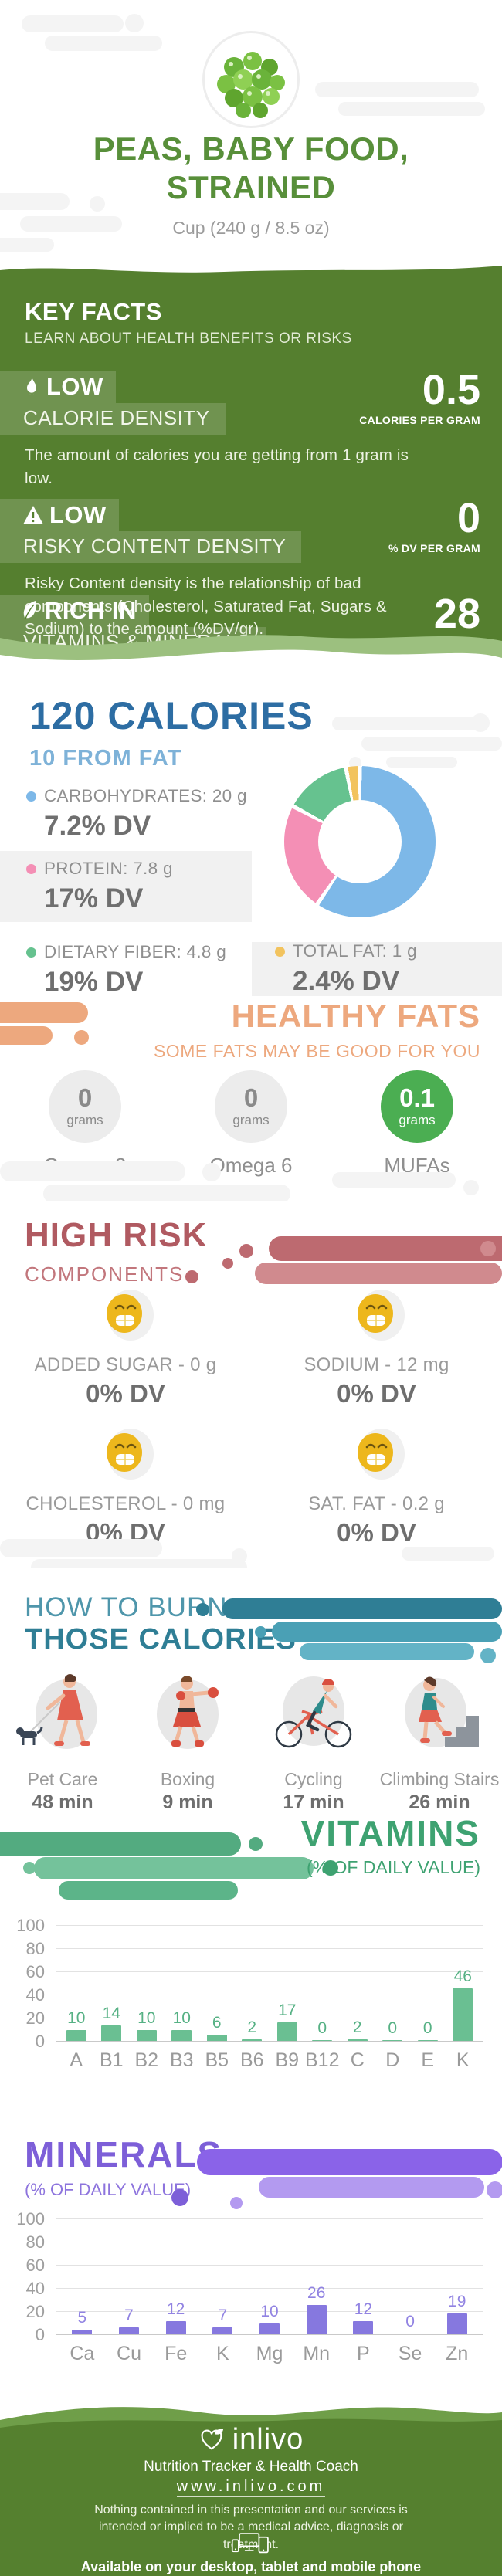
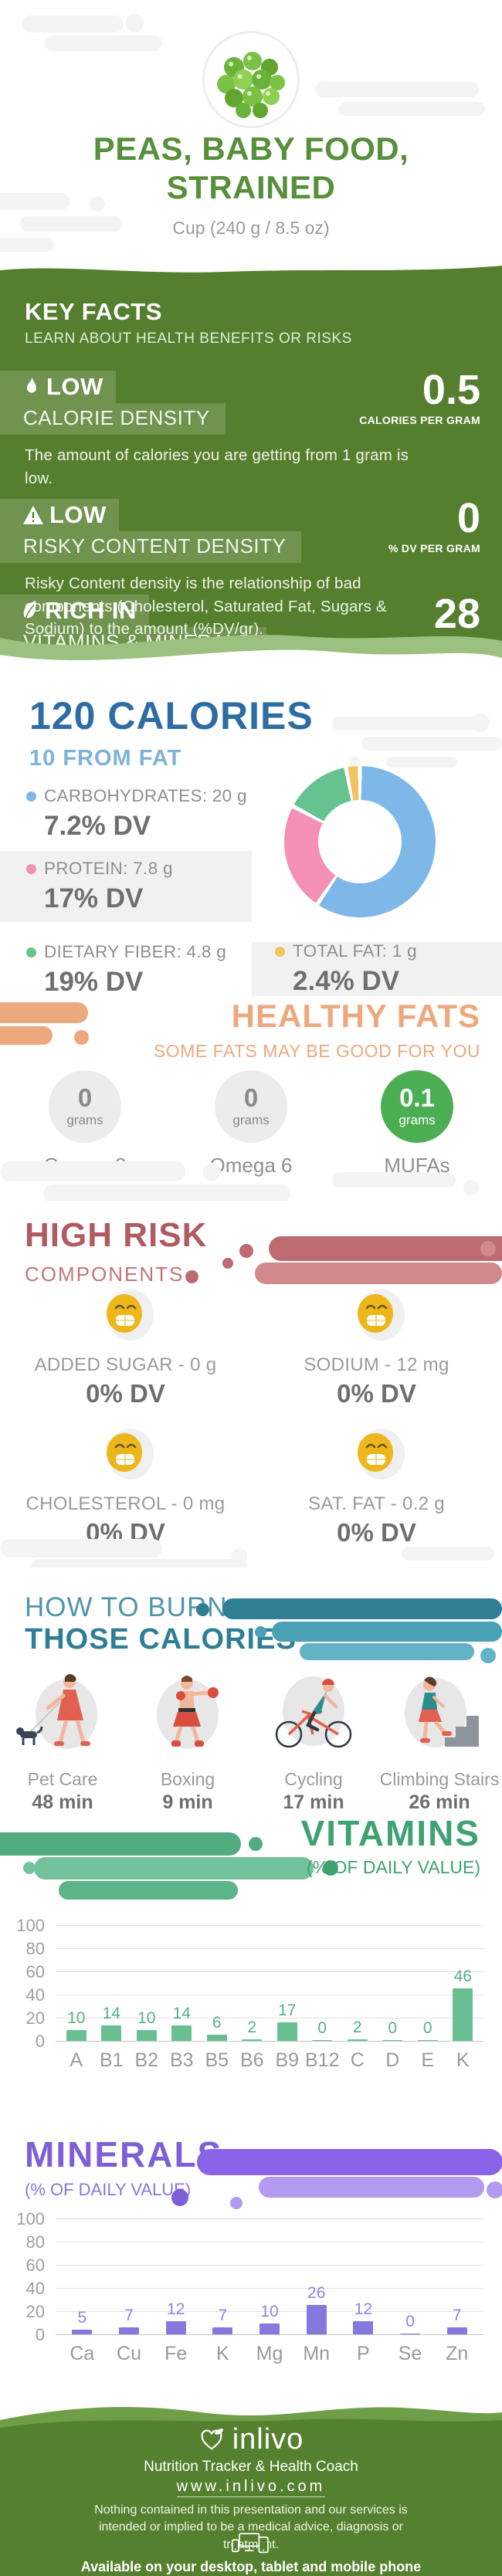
VITAMINS/B3: 10 -> 14
MINERALS/Zn: 19 -> 7
